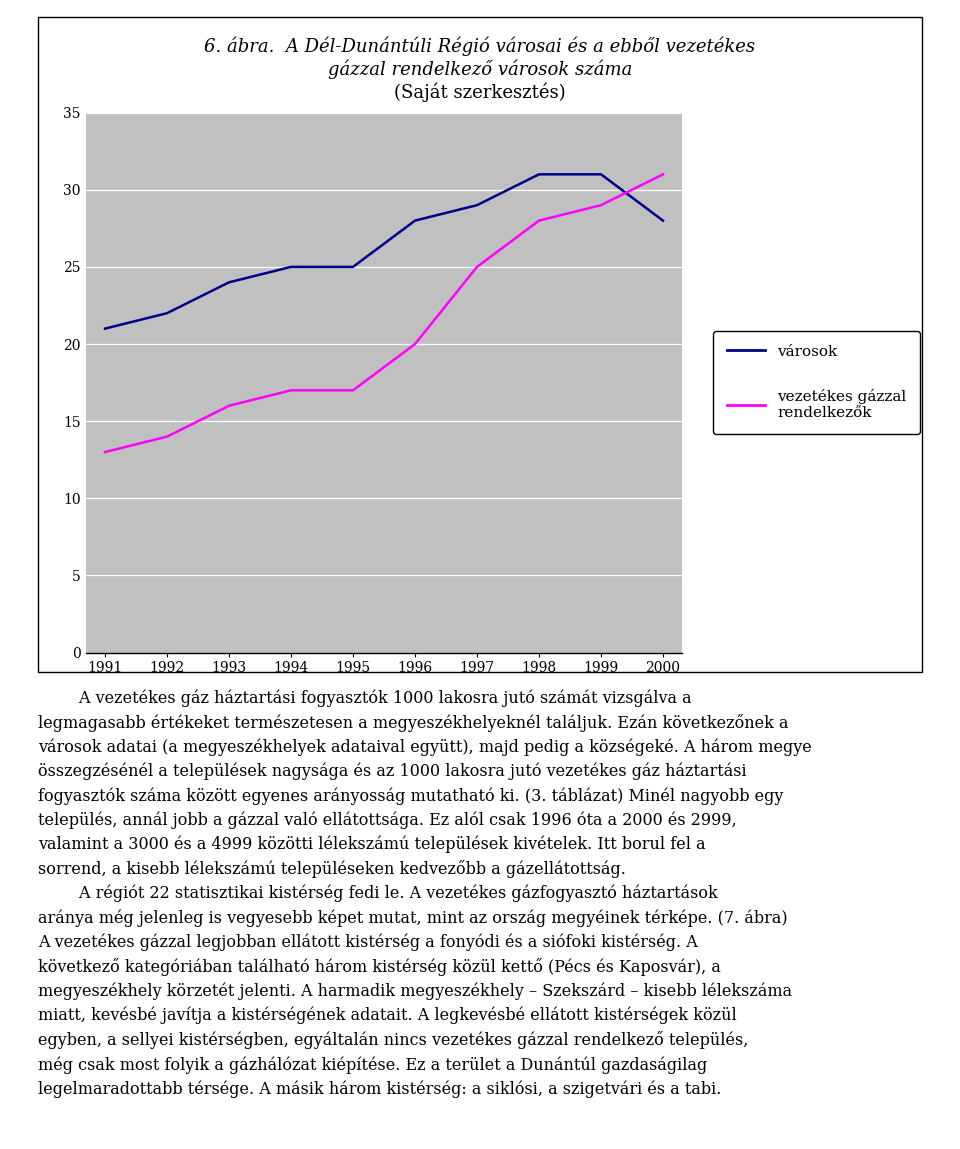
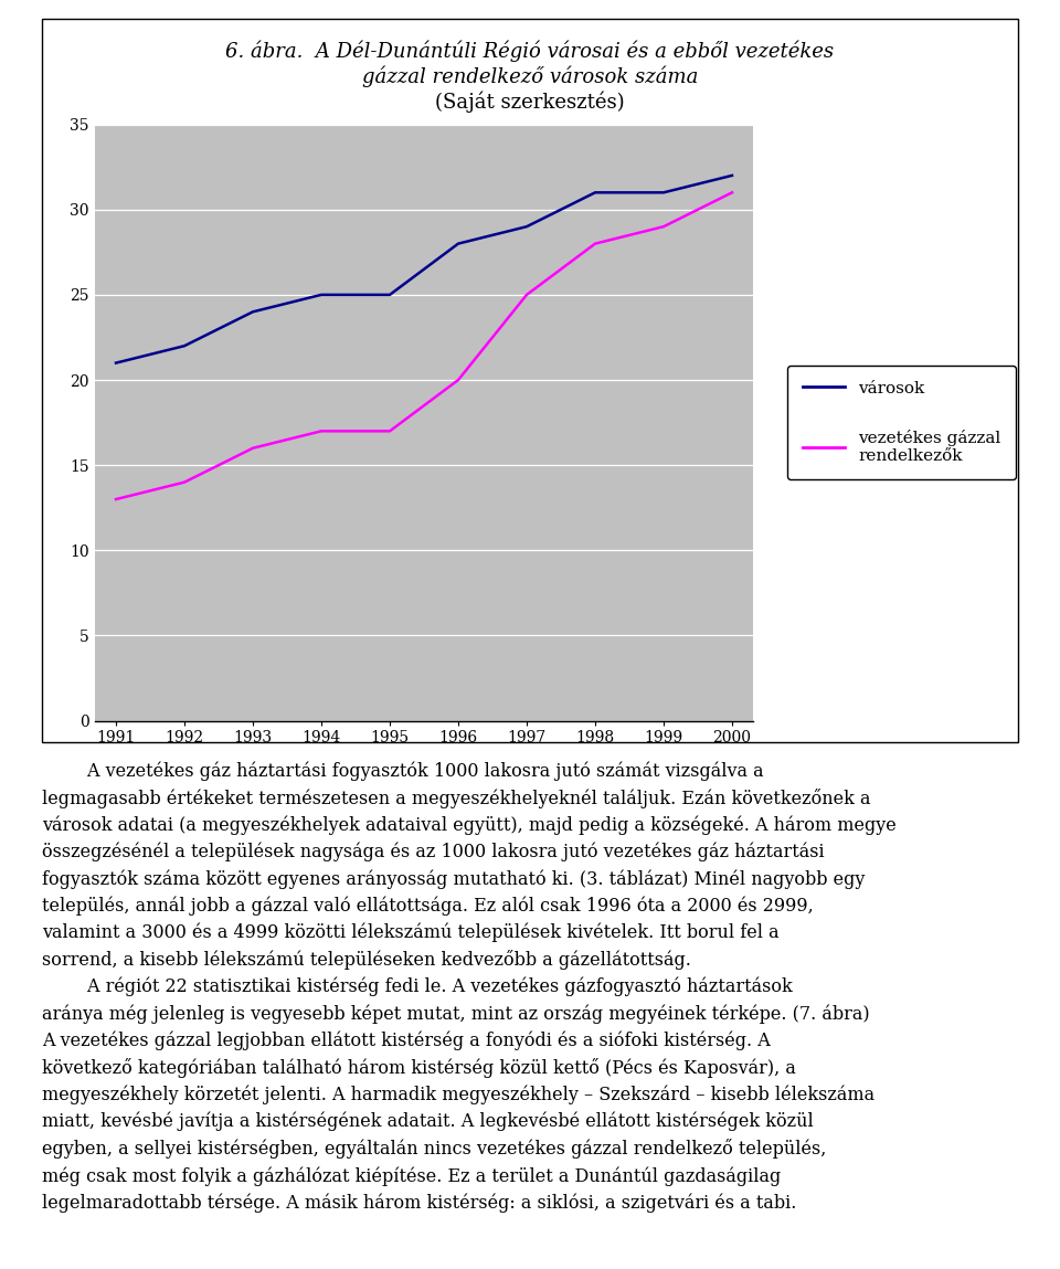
városok/2000: 28 -> 32
